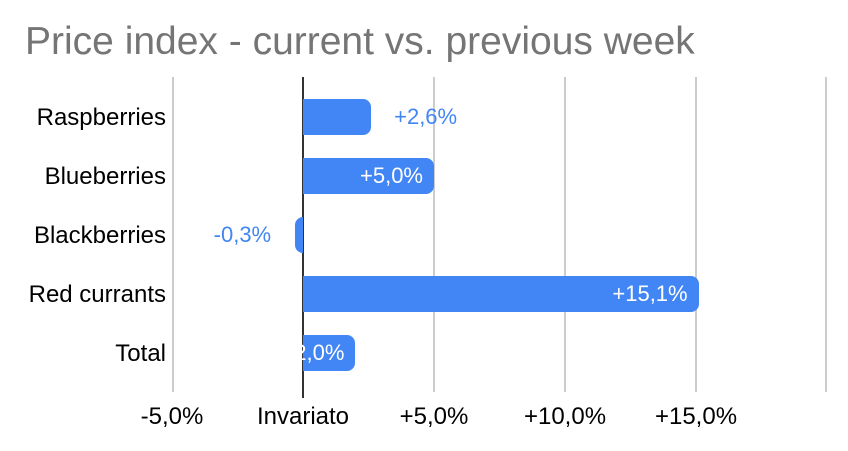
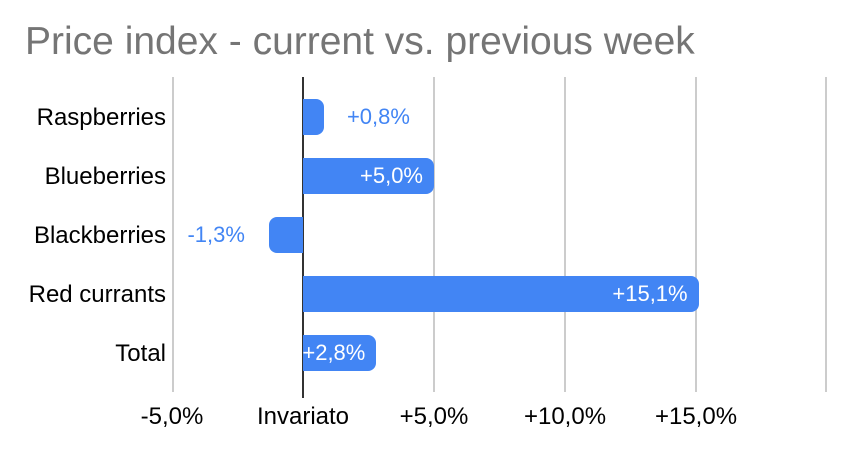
Raspberries: +2,6% -> +0,8%
Blackberries: -0,3% -> -1,3%
Total: +2,0% -> +2,8%
